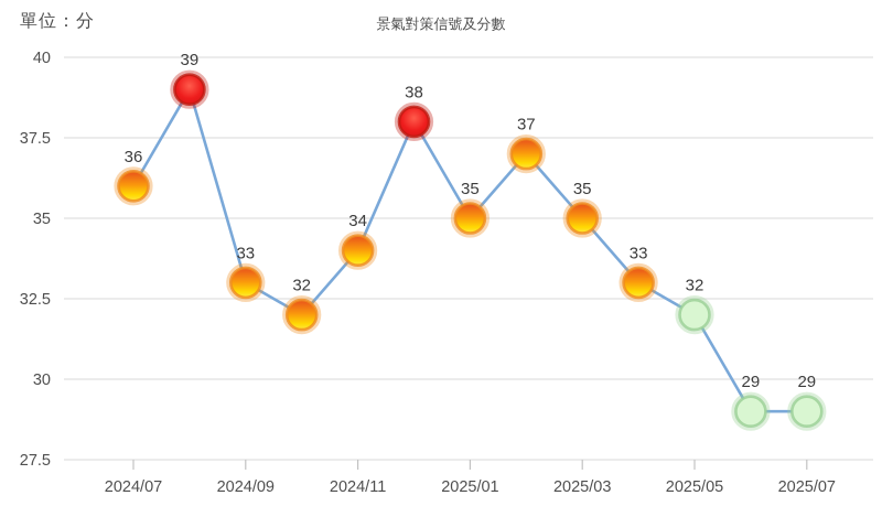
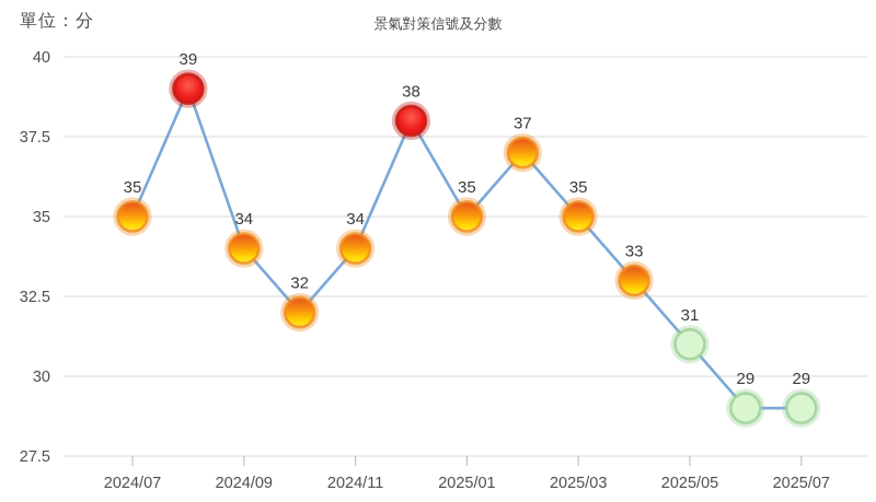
2024/07: 36 -> 35
2024/09: 33 -> 34
2025/05: 32 -> 31
